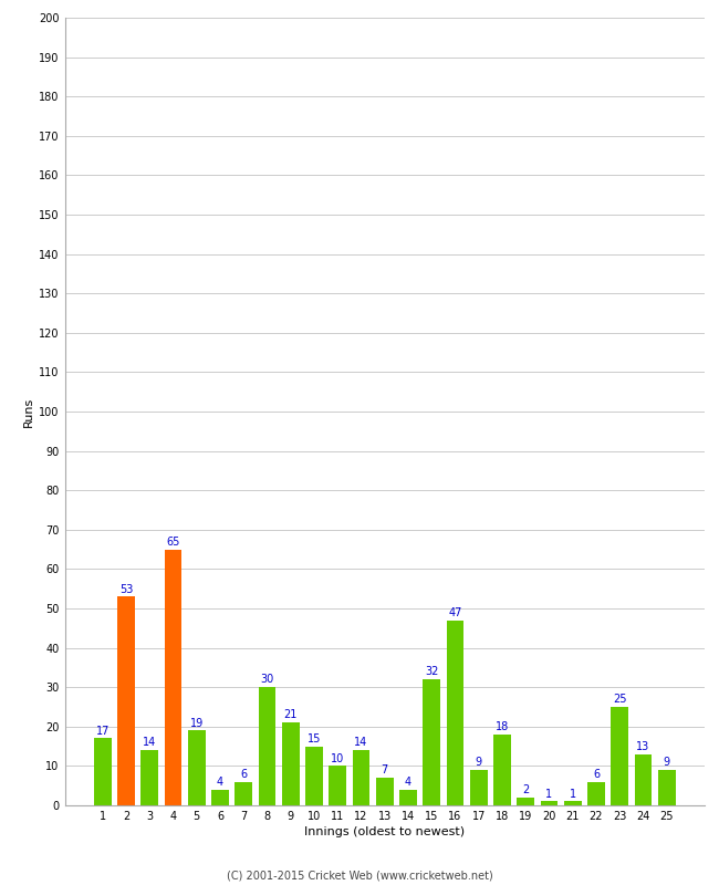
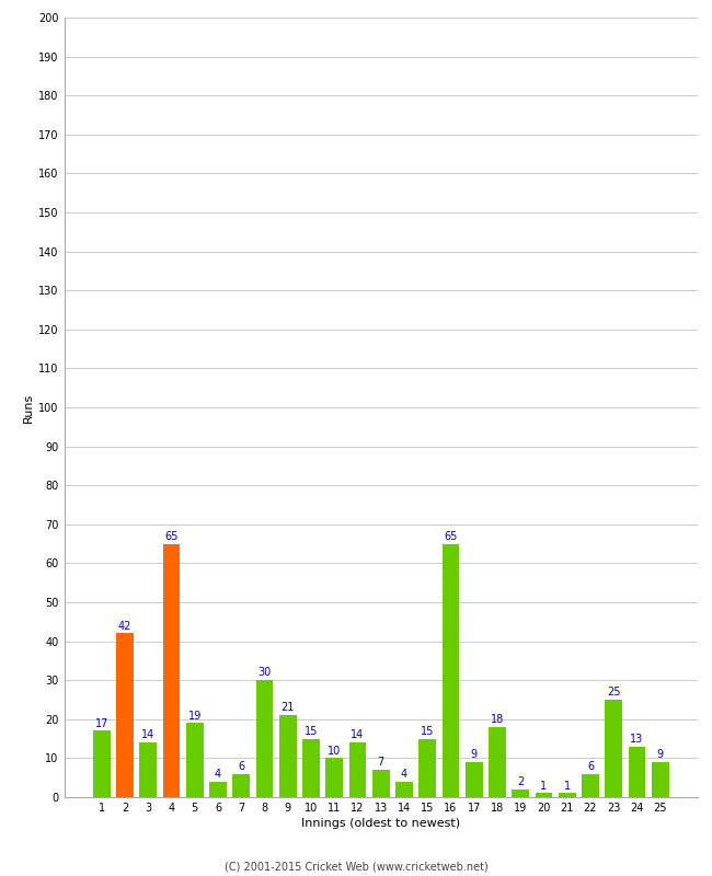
2: 53 -> 42
15: 32 -> 15
16: 47 -> 65
